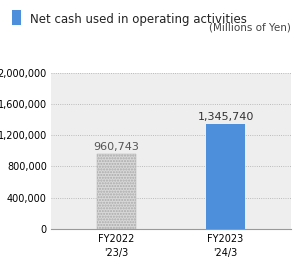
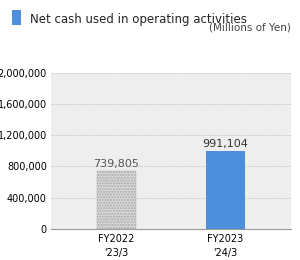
FY2022 '23/3: 960,743 -> 739,805
FY2023 '24/3: 1,345,740 -> 991,104
